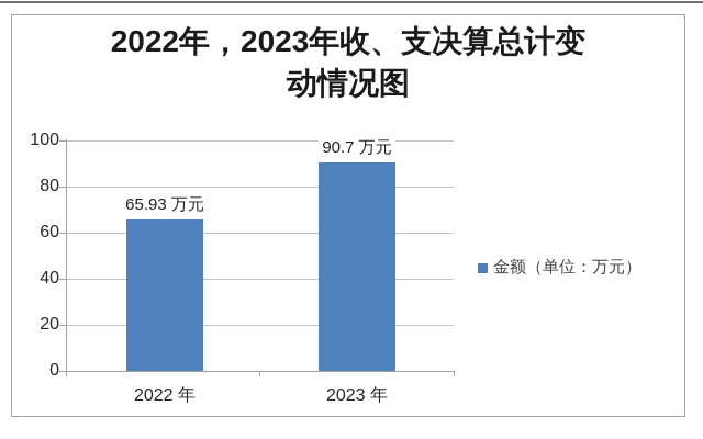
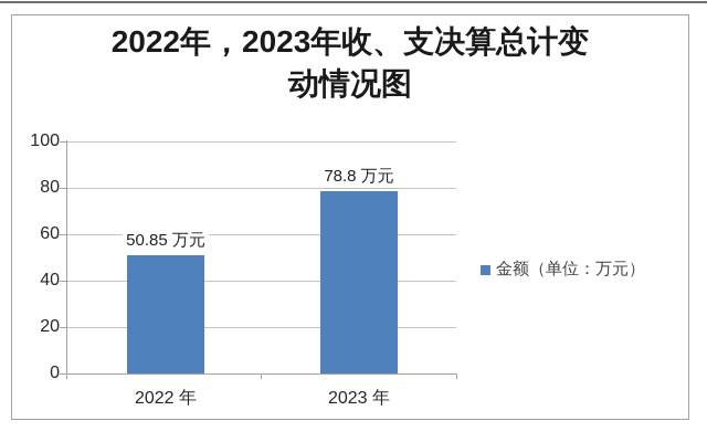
2022 年: 65.93 -> 50.85
2023 年: 90.7 -> 78.8
